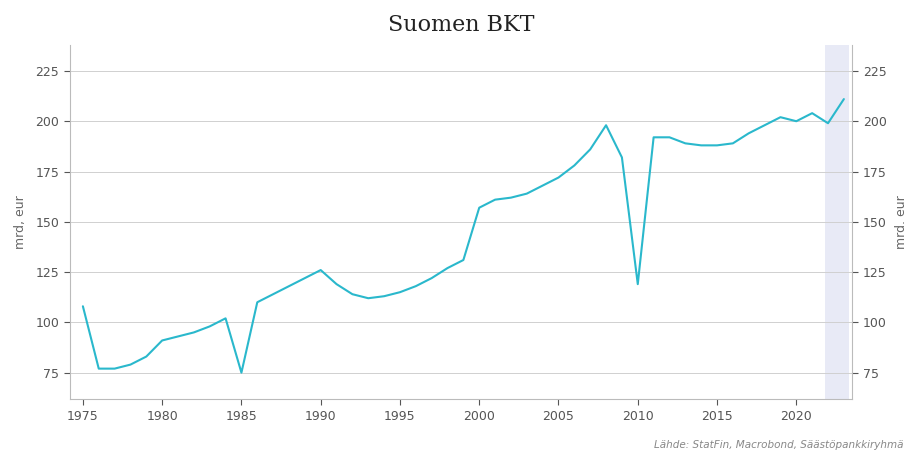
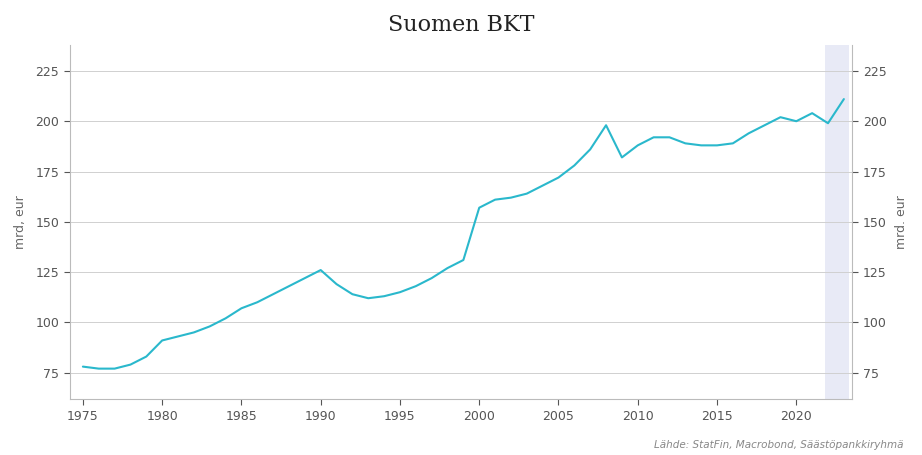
1975: 108 -> 78
1985: 75 -> 107
2010: 119 -> 188
